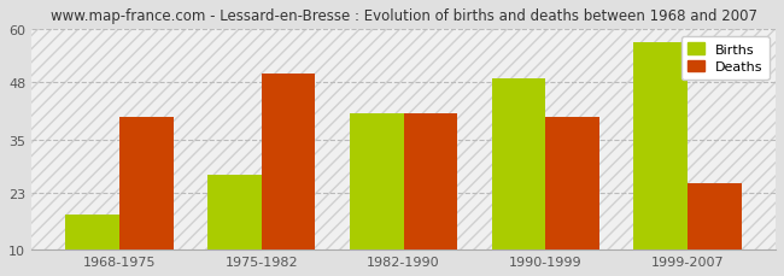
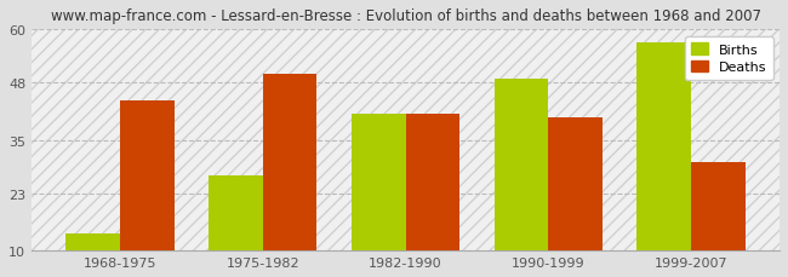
Births/1968-1975: 18 -> 14
Deaths/1968-1975: 40 -> 44
Deaths/1999-2007: 25 -> 30
